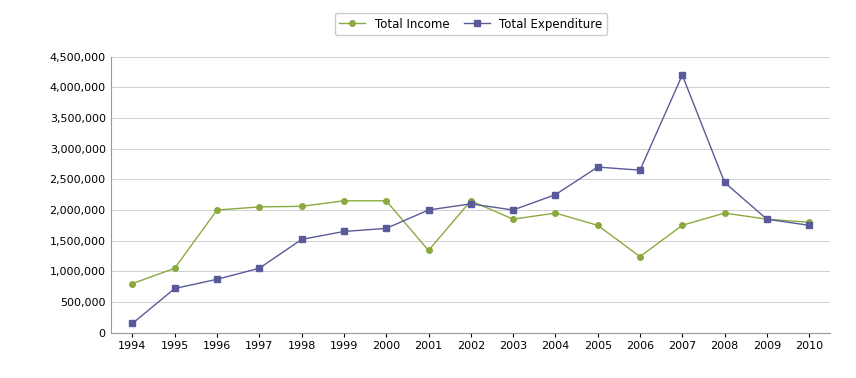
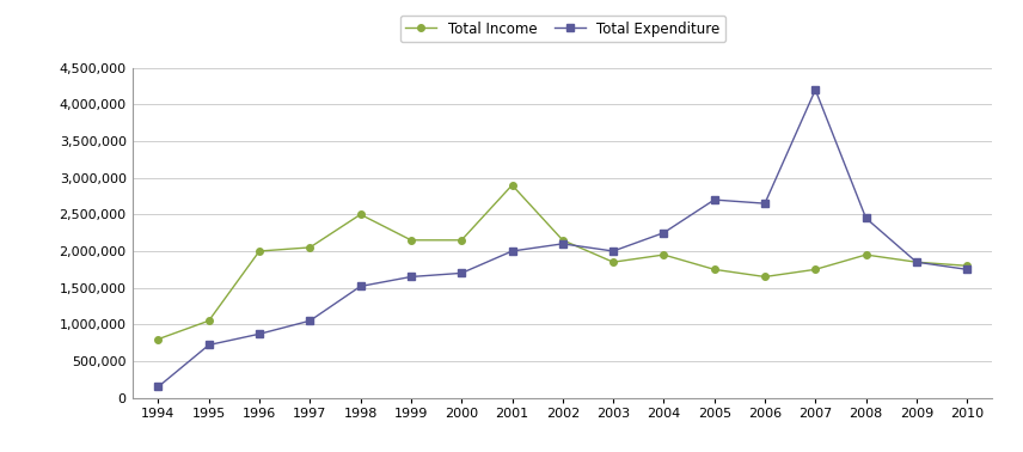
Total Income/1998: 2,060,000 -> 2,500,000
Total Income/2001: 1,340,000 -> 2,900,000
Total Income/2006: 1,240,000 -> 1,650,000
